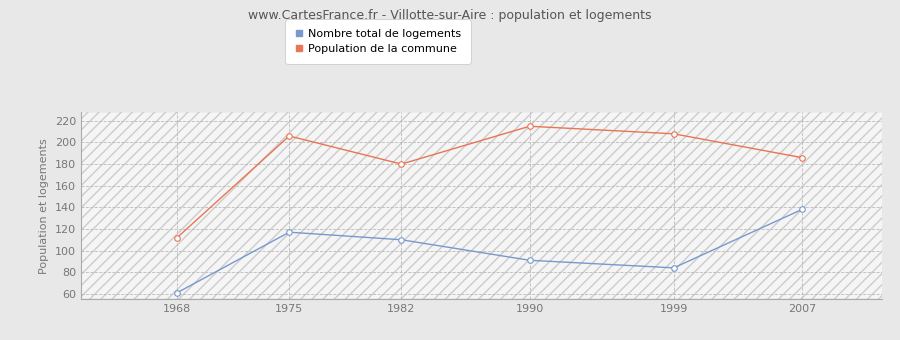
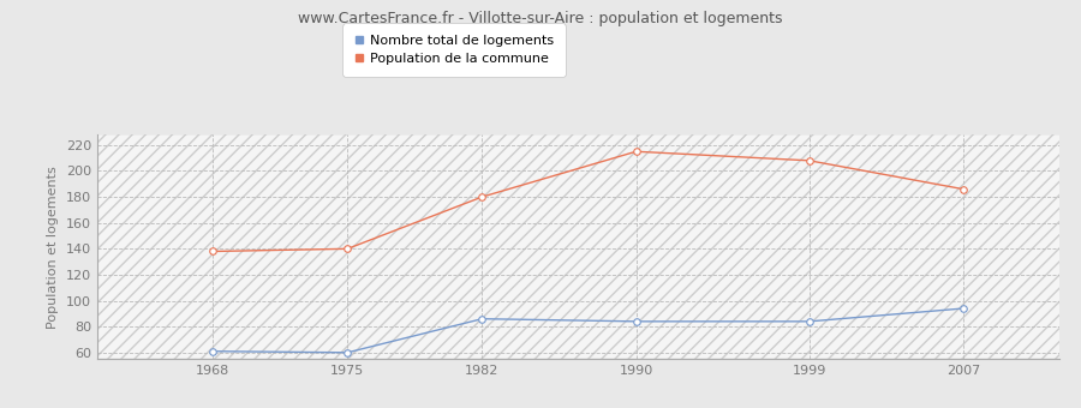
Population de la commune/1968: 112 -> 138
Nombre total de logements/1975: 117 -> 60
Population de la commune/1975: 206 -> 140
Nombre total de logements/1982: 110 -> 86
Nombre total de logements/1990: 91 -> 84
Nombre total de logements/2007: 138 -> 94
